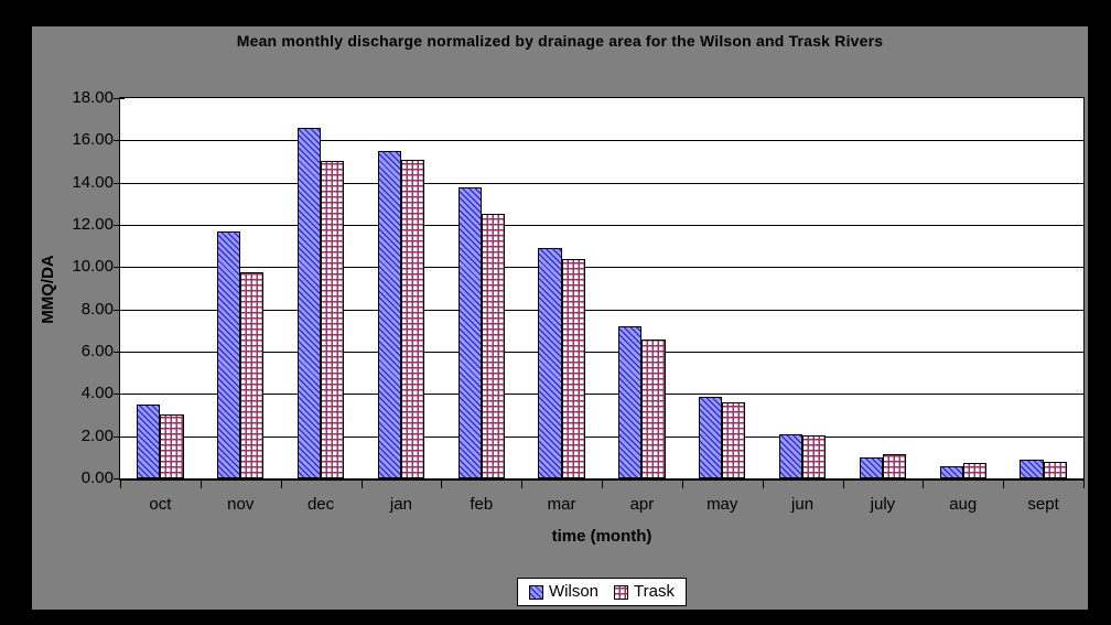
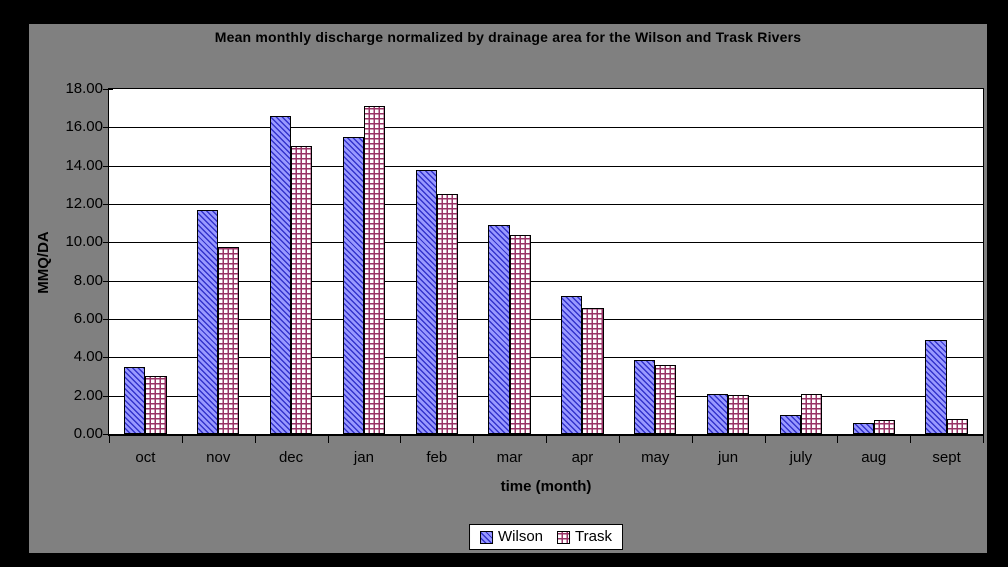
Trask/jan: 15.1 -> 17.1
Trask/july: 1.1 -> 2.1
Wilson/sept: 0.9 -> 4.9
